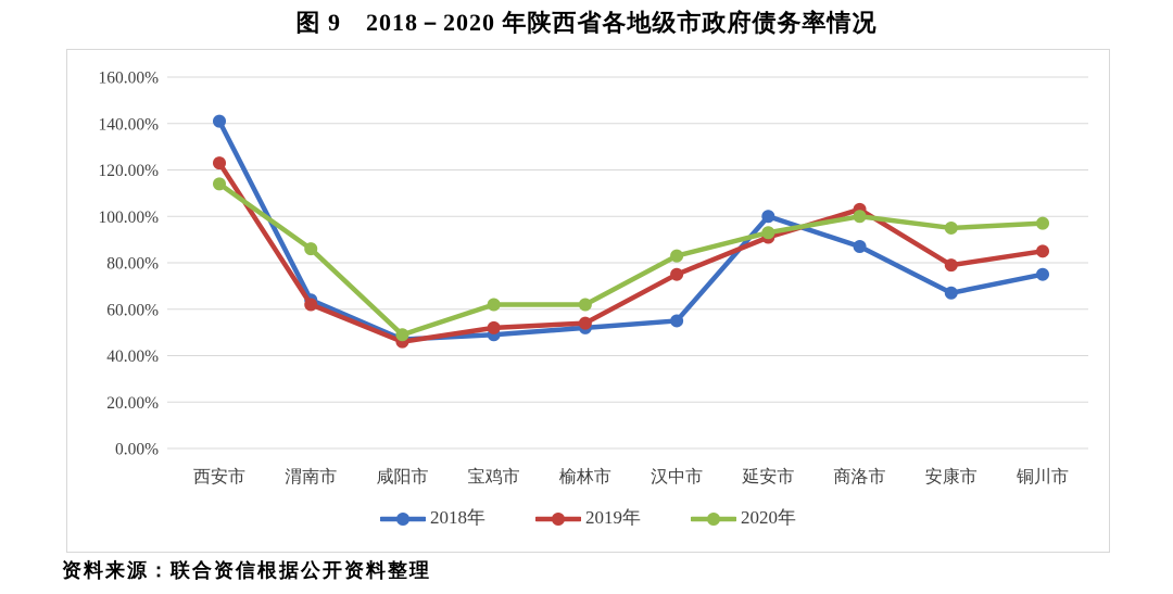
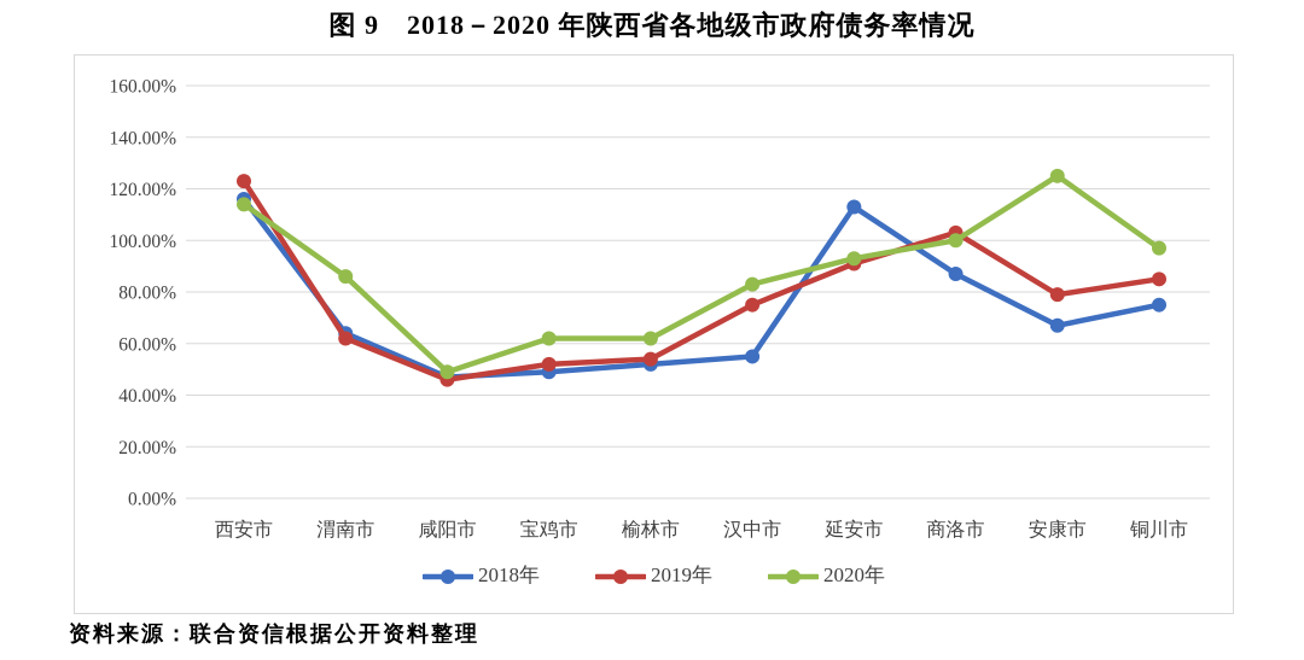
2018年/西安市: 141% -> 116%
2018年/延安市: 100% -> 113%
2020年/安康市: 95% -> 125%
